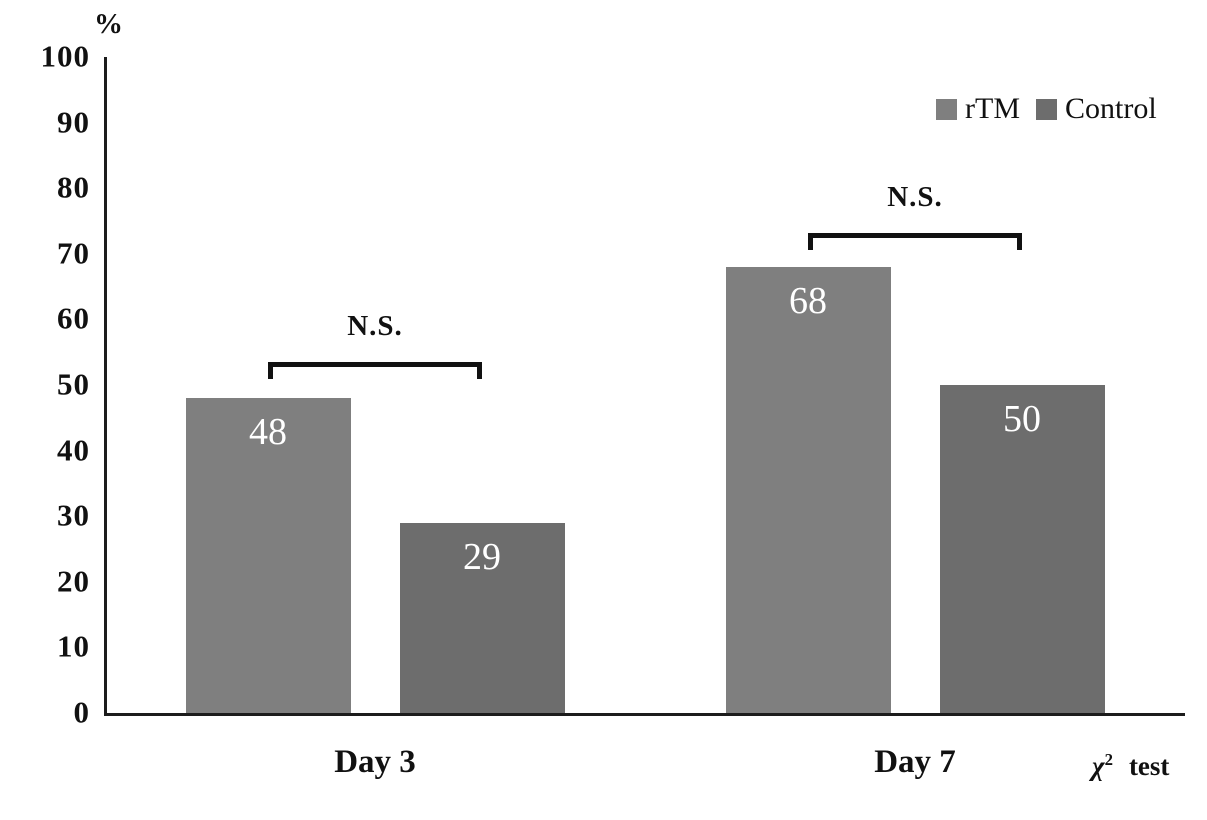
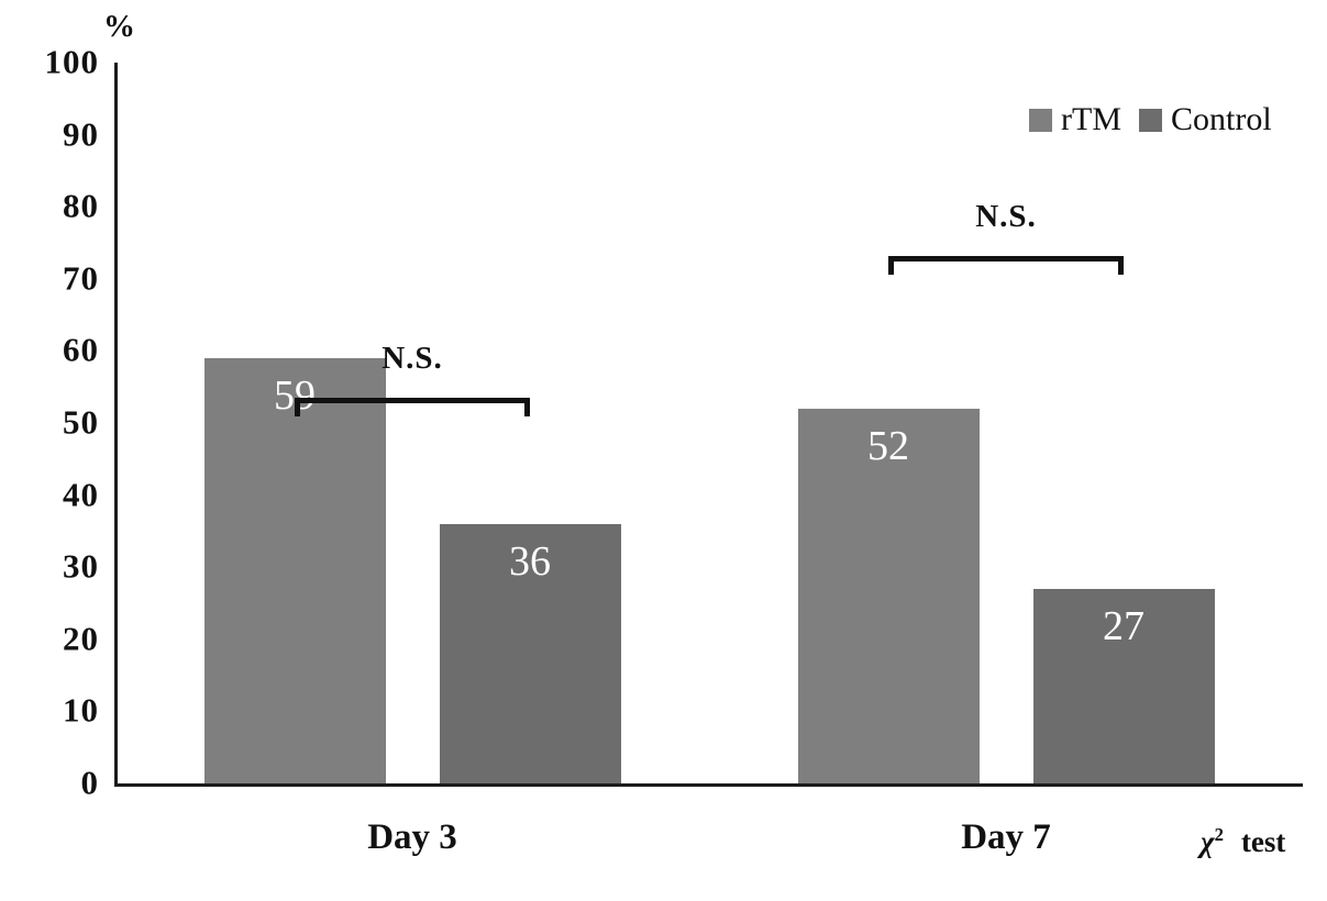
rTM/Day 3: 48 -> 59
Control/Day 3: 29 -> 36
rTM/Day 7: 68 -> 52
Control/Day 7: 50 -> 27
